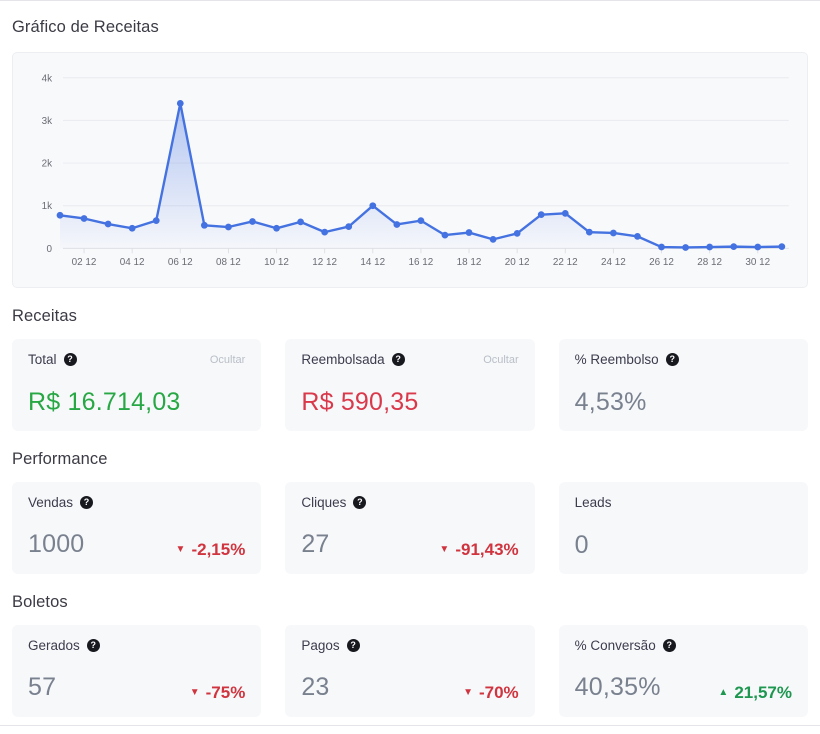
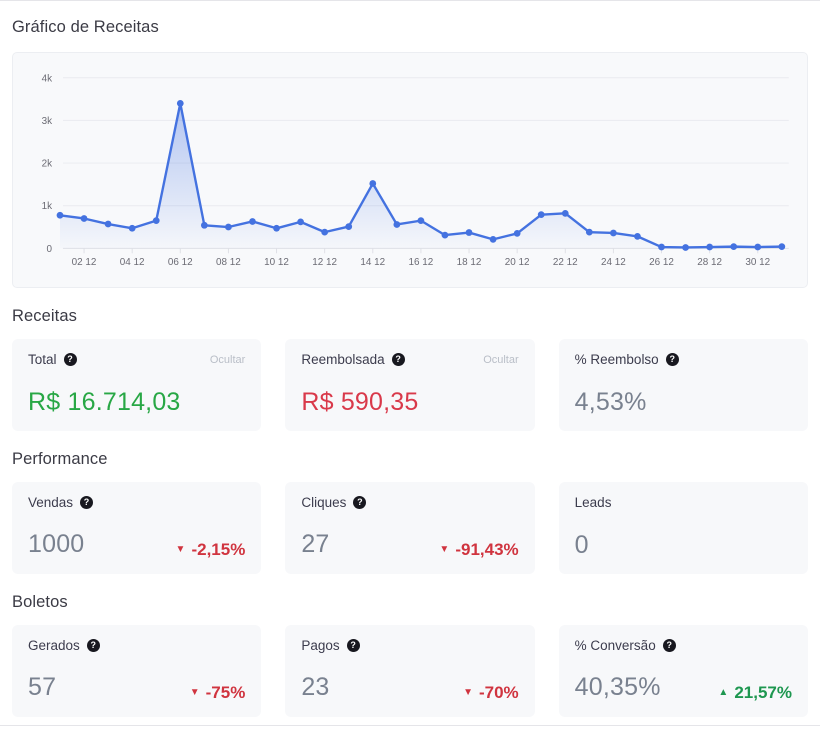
14 12: 1.0k -> 1.5k
